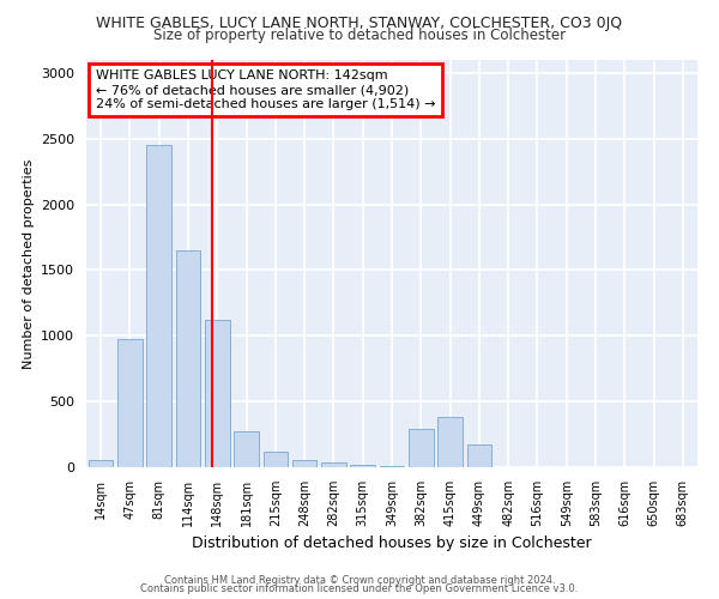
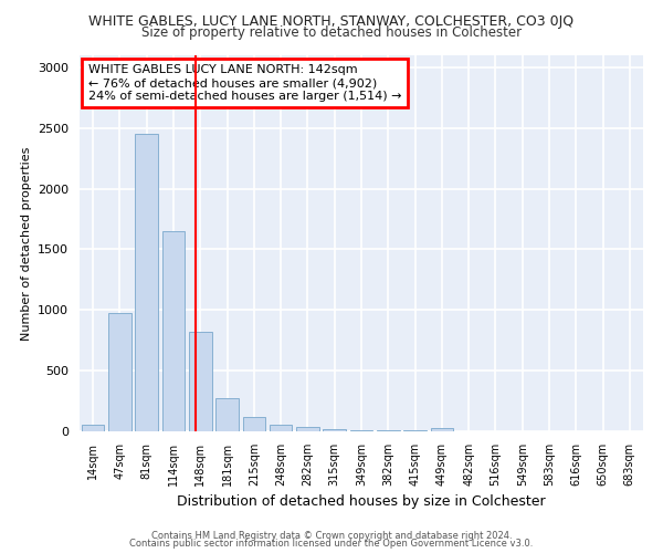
148sqm: 1120 -> 820
382sqm: 290 -> 0
415sqm: 380 -> 0
449sqm: 170 -> 30
